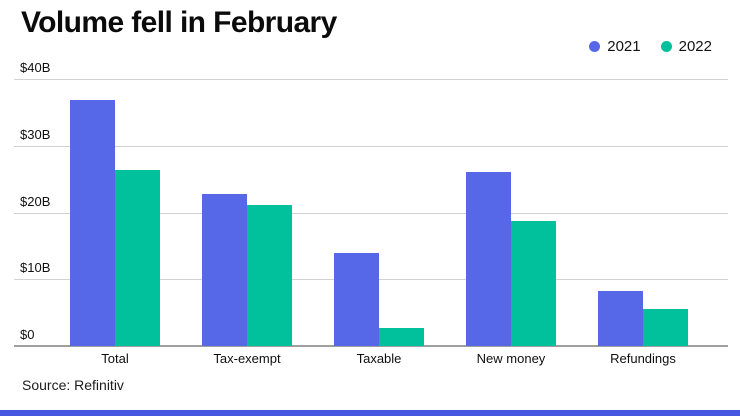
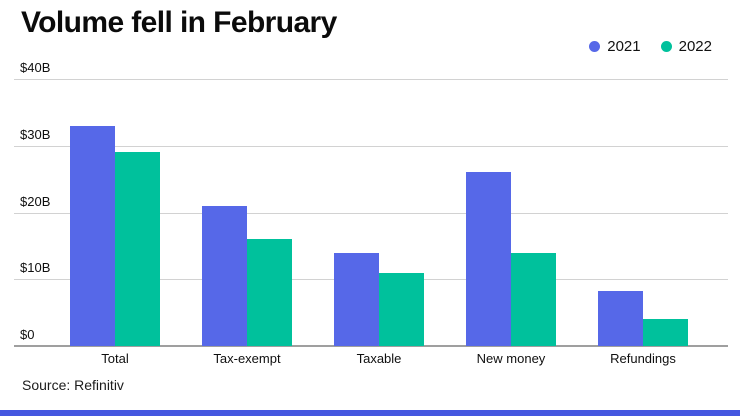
2021/Total: $37B -> $33B
2022/Total: $26B -> $29B
2021/Tax-exempt: $23B -> $21B
2022/Tax-exempt: $21B -> $16B
2022/Taxable: $3B -> $11B
2022/New money: $19B -> $14B
2022/Refundings: $6B -> $4B
